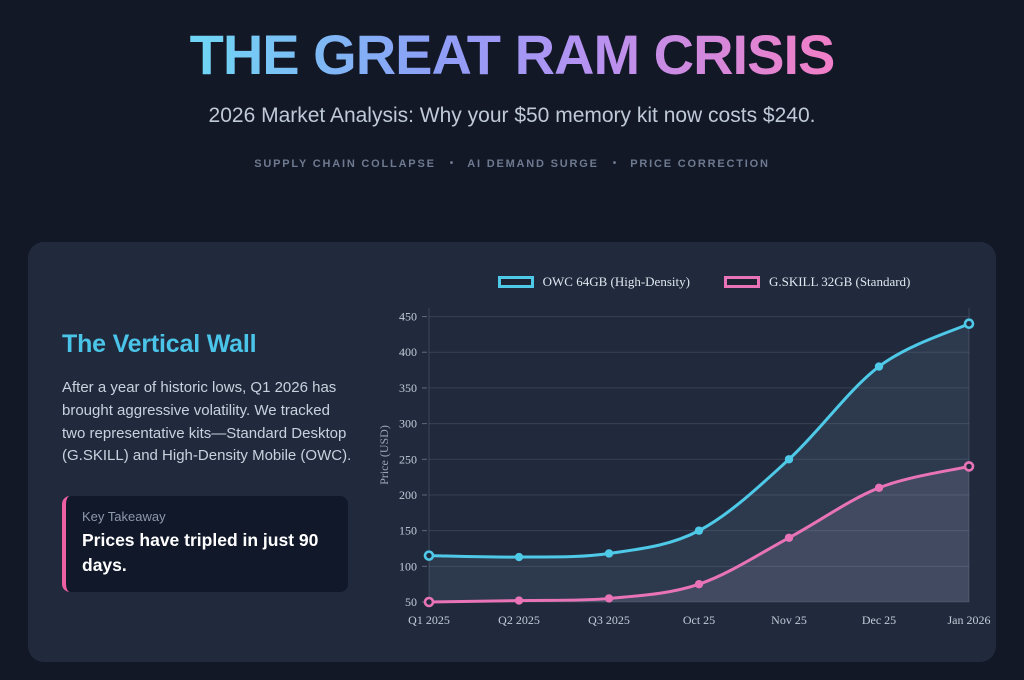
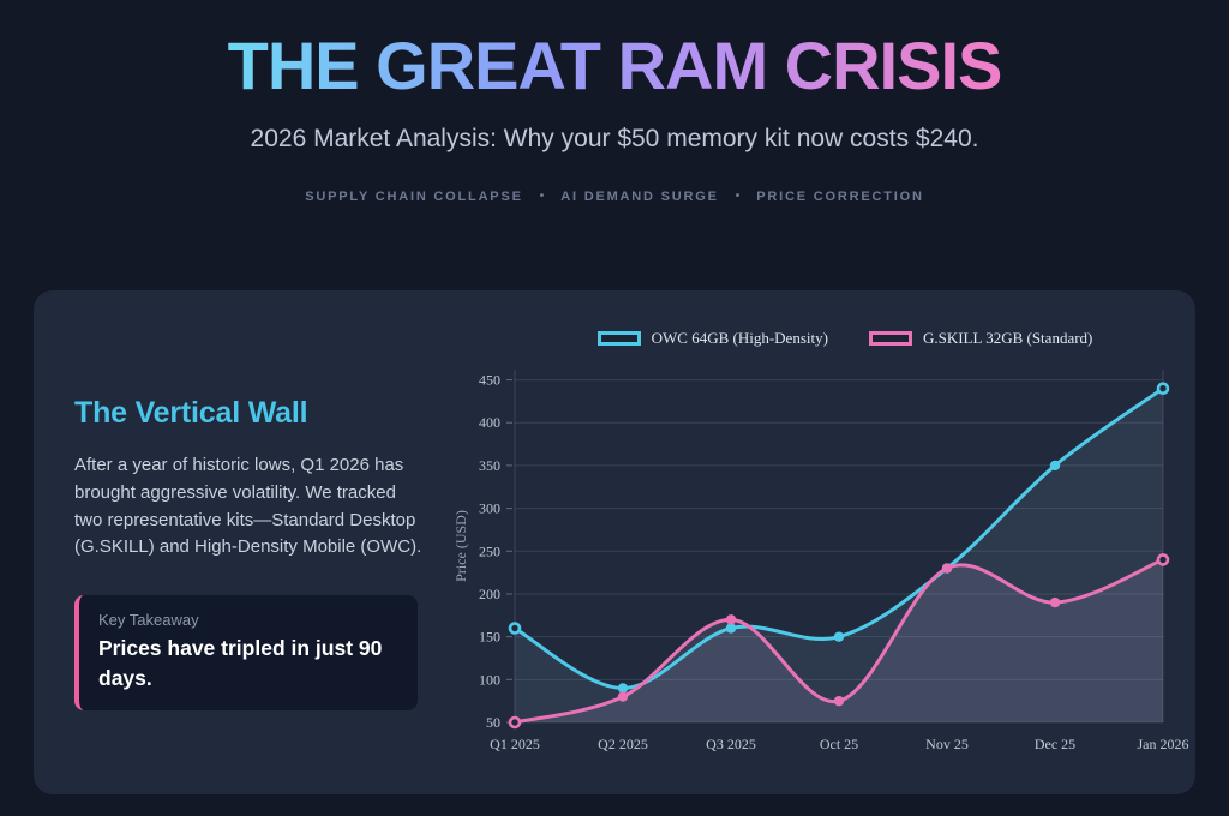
OWC 64GB (High-Density)/Q1 2025: 120 -> 160
OWC 64GB (High-Density)/Q2 2025: 110 -> 90
G.SKILL 32GB (Standard)/Q2 2025: 50 -> 80
OWC 64GB (High-Density)/Q3 2025: 120 -> 160
G.SKILL 32GB (Standard)/Q3 2025: 60 -> 170
OWC 64GB (High-Density)/Nov 25: 250 -> 230
G.SKILL 32GB (Standard)/Nov 25: 140 -> 230
OWC 64GB (High-Density)/Dec 25: 380 -> 350
G.SKILL 32GB (Standard)/Dec 25: 210 -> 190
